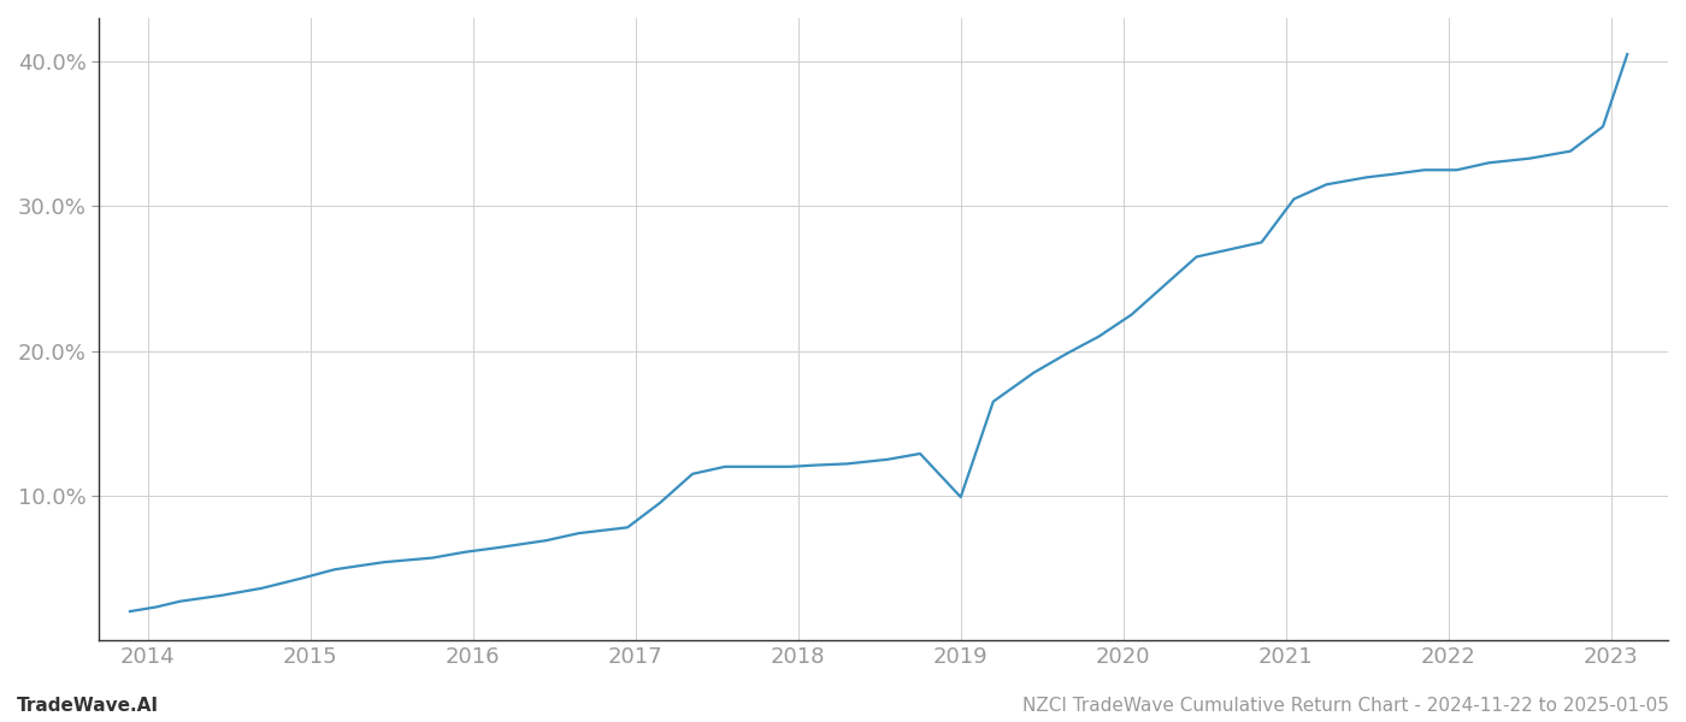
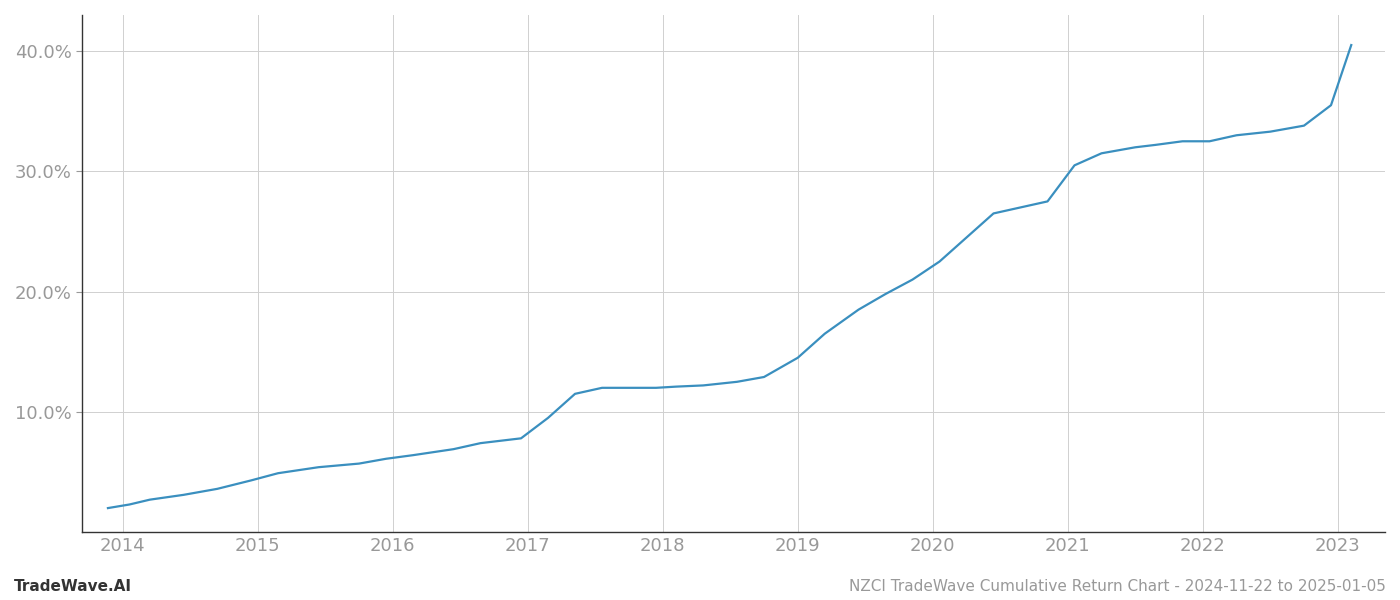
2019: 9.9% -> 14.5%
